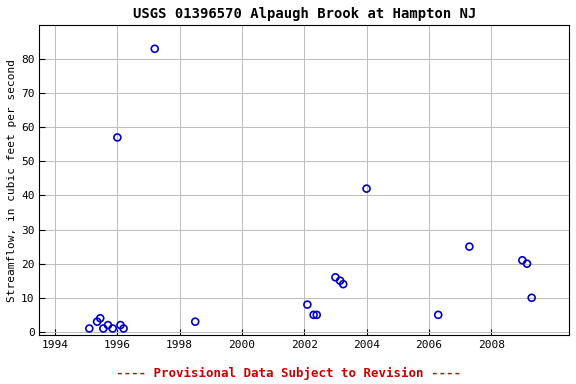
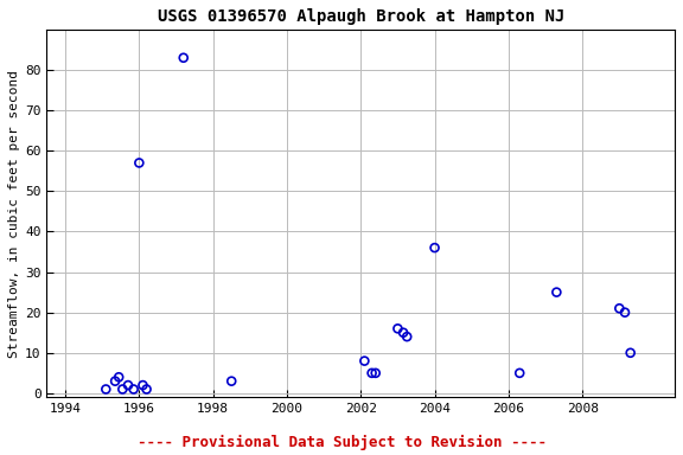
2004: 42 -> 36
